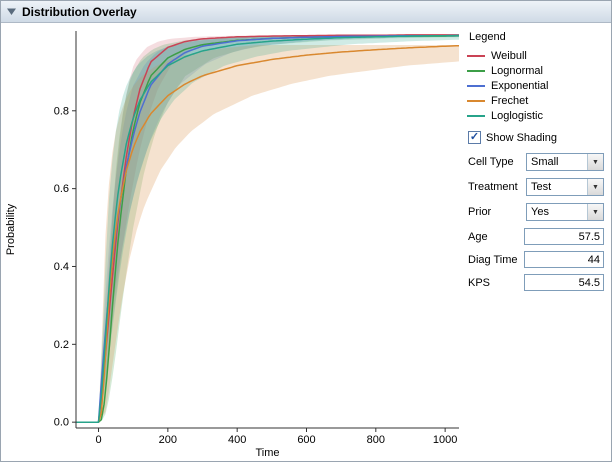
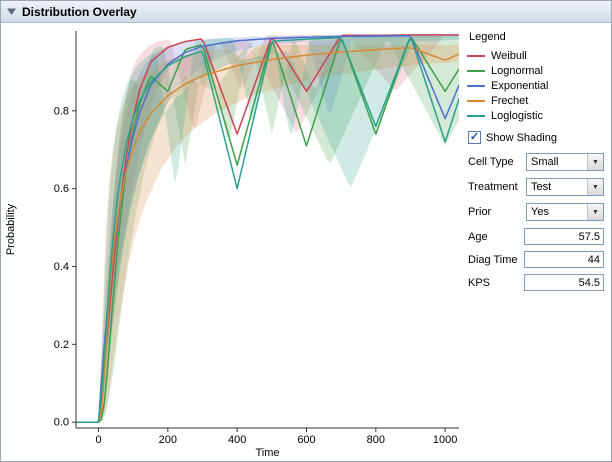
Lognormal/200: 0.94 -> 0.85
Weibull/400: 0.99 -> 0.74
Lognormal/400: 0.98 -> 0.66
Loglogistic/400: 0.97 -> 0.60
Weibull/600: 0.99 -> 0.85
Lognormal/600: 0.99 -> 0.71
Lognormal/800: 0.99 -> 0.74
Loglogistic/800: 0.99 -> 0.76
Lognormal/1000: 0.99 -> 0.85
Exponential/1000: 0.99 -> 0.78
Frechet/1000: 0.97 -> 0.93
Loglogistic/1000: 0.99 -> 0.72
